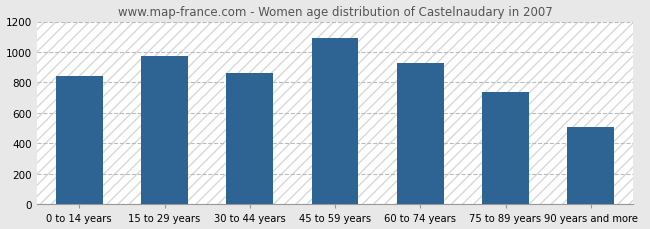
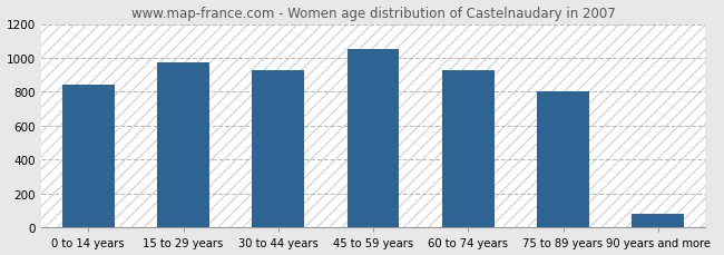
30 to 44 years: 860 -> 920
45 to 59 years: 1090 -> 1050
75 to 89 years: 740 -> 800
90 years and more: 510 -> 80
